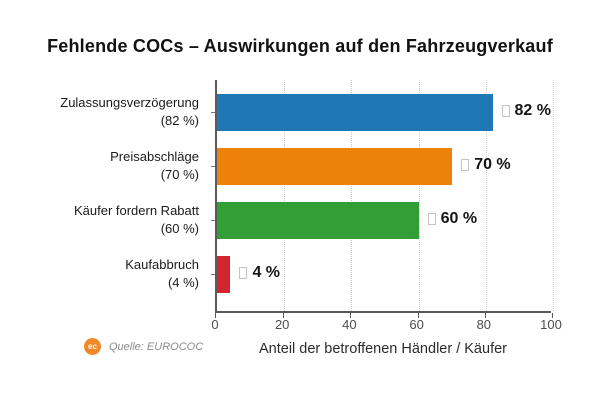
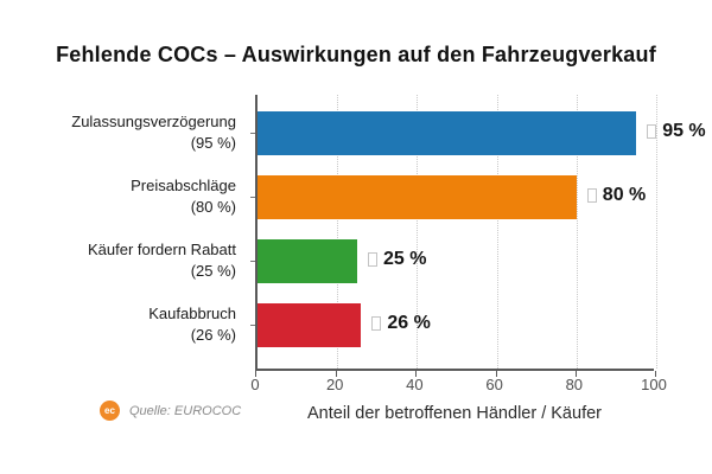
Zulassungsverzögerung: 82 -> 95
Preisabschläge: 70 -> 80
Käufer fordern Rabatt: 60 -> 25
Kaufabbruch: 4 -> 26
